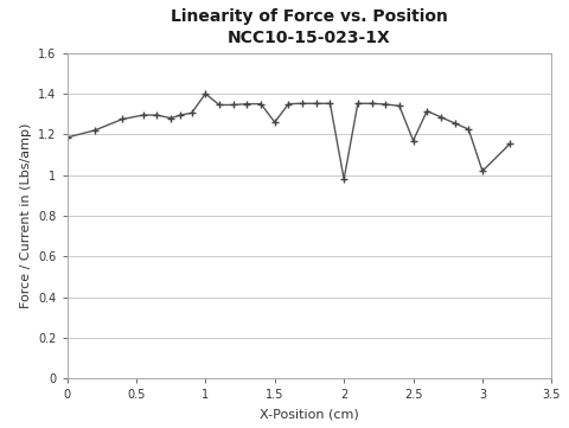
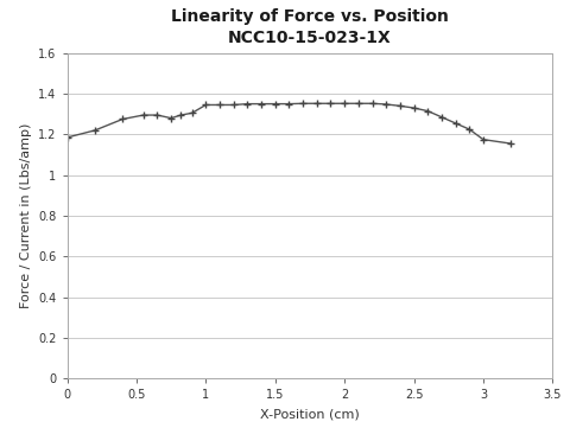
1: 1.40 -> 1.34
1.5: 1.26 -> 1.35
2: 0.98 -> 1.35
2.5: 1.17 -> 1.33
3: 1.02 -> 1.18
